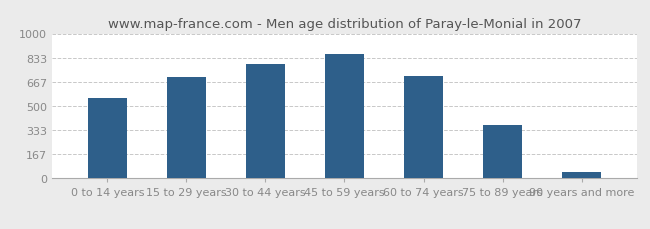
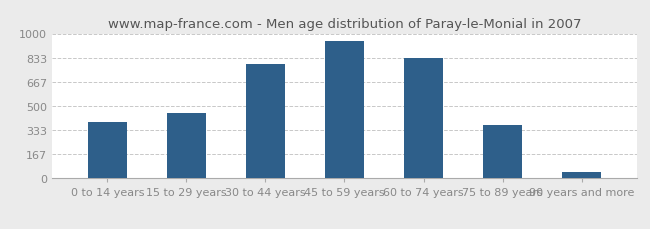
0 to 14 years: 550 -> 390
15 to 29 years: 700 -> 450
45 to 59 years: 860 -> 950
60 to 74 years: 710 -> 830
